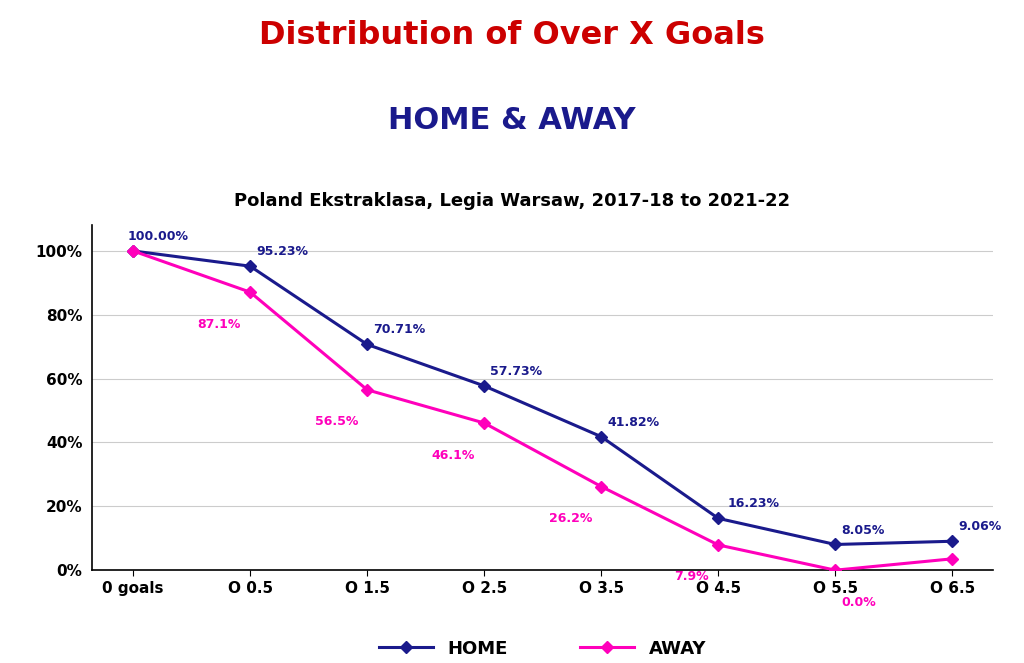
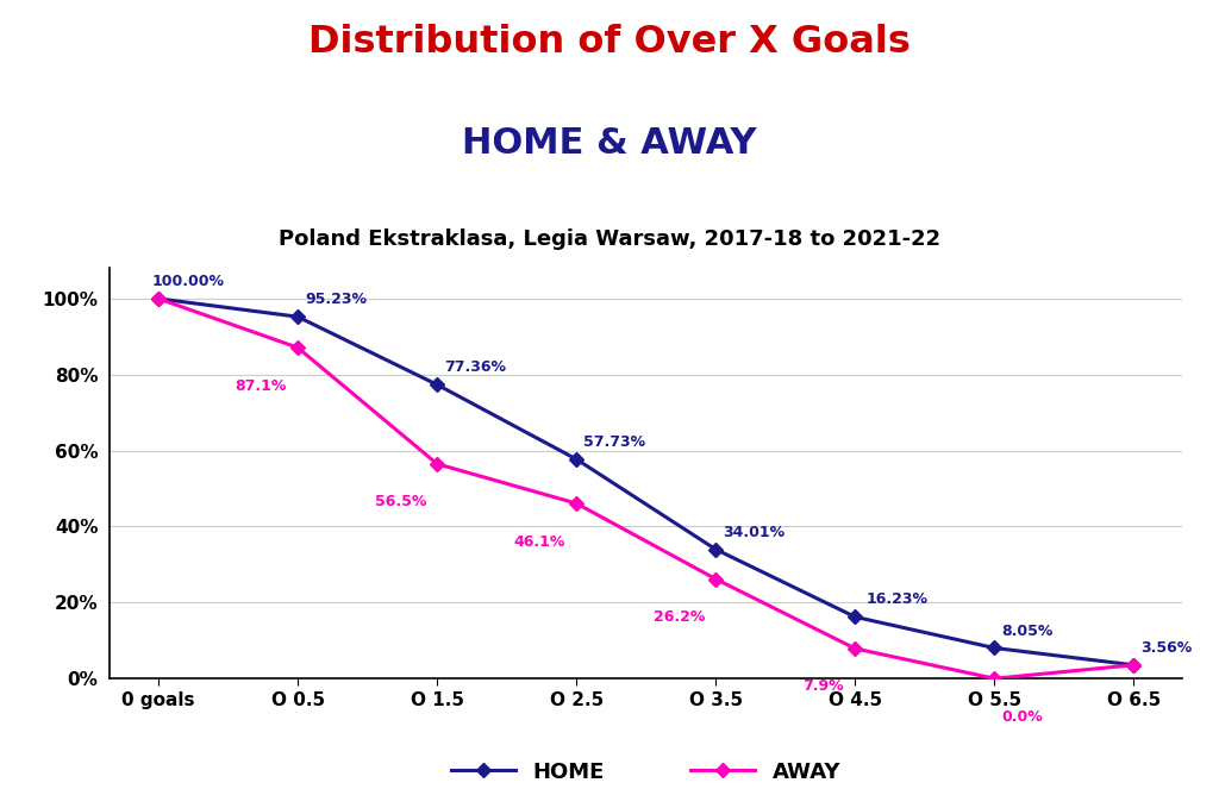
HOME/O 1.5: 70.71% -> 77.36%
HOME/O 3.5: 41.82% -> 34.01%
HOME/O 6.5: 9.06% -> 3.56%
